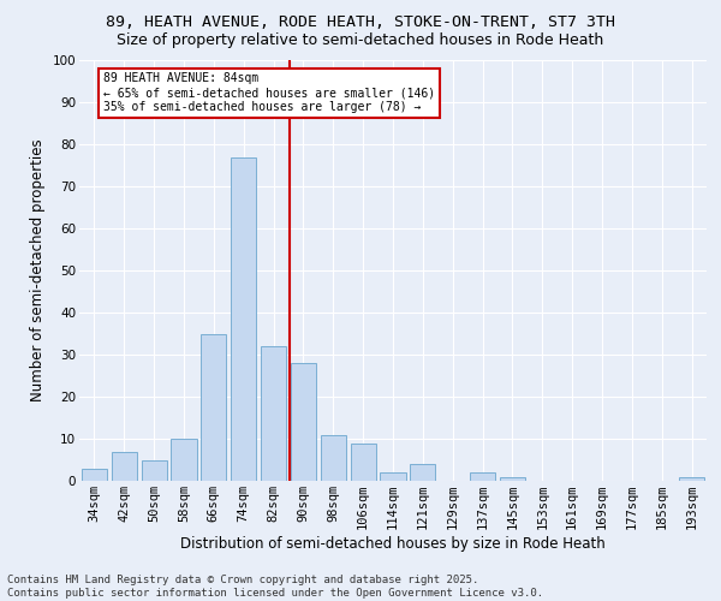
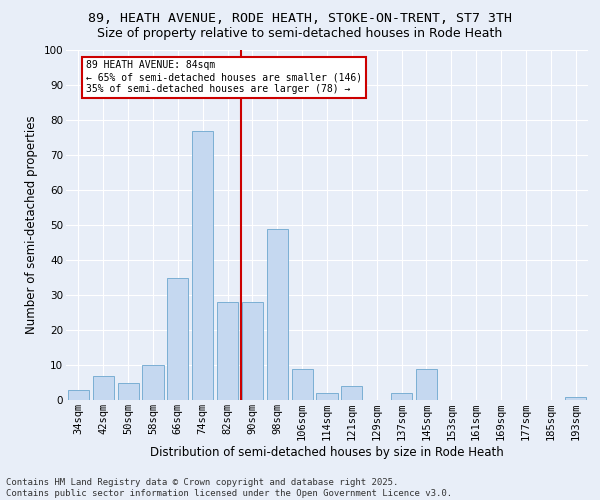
82sqm: 32 -> 28
98sqm: 11 -> 49
145sqm: 1 -> 9
